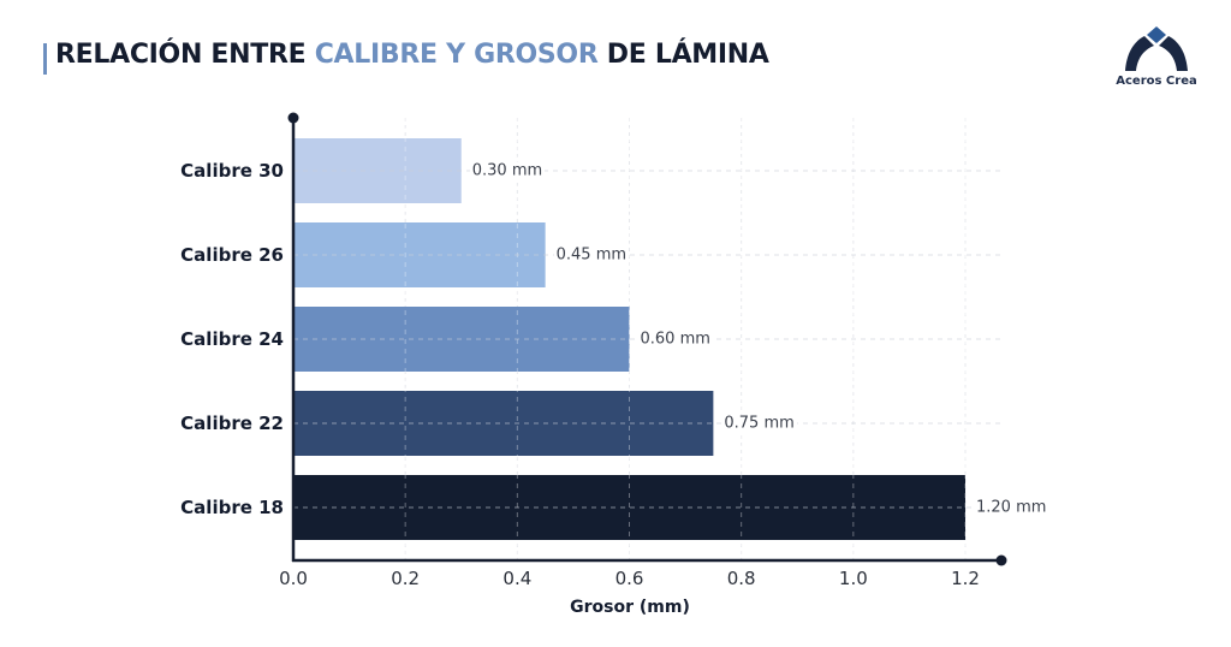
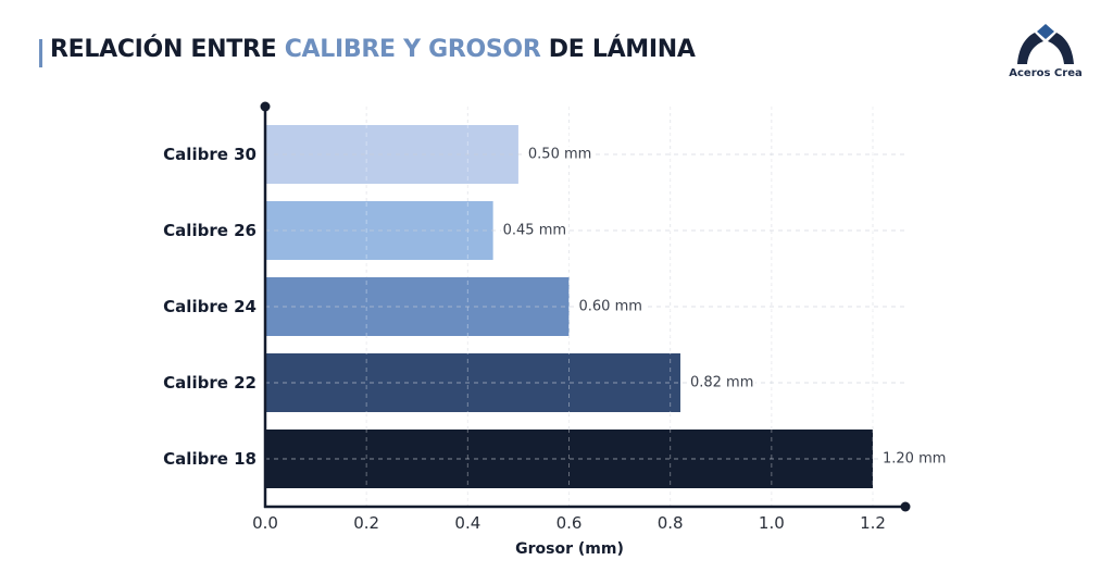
Calibre 30: 0.30 -> 0.50
Calibre 22: 0.75 -> 0.82
